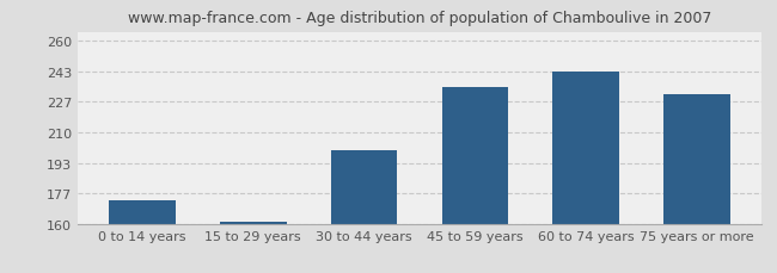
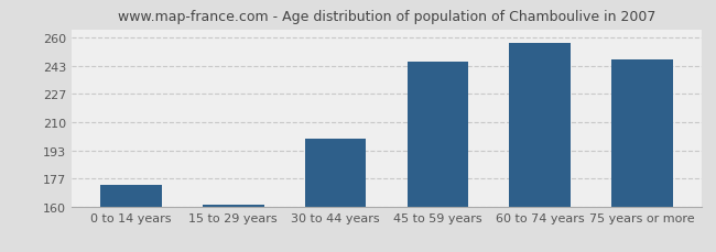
45 to 59 years: 235 -> 246
60 to 74 years: 243 -> 257
75 years or more: 231 -> 247
